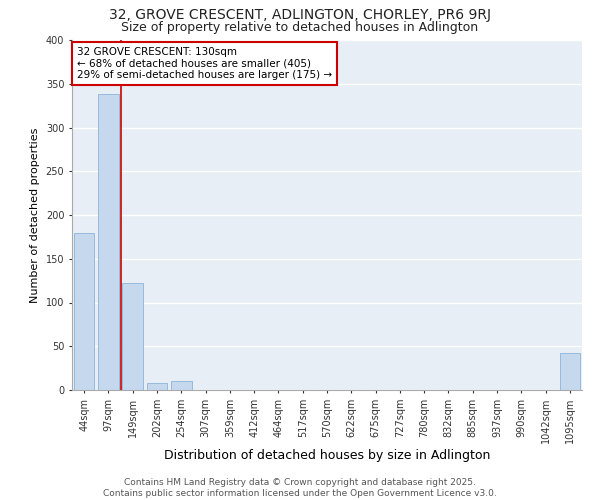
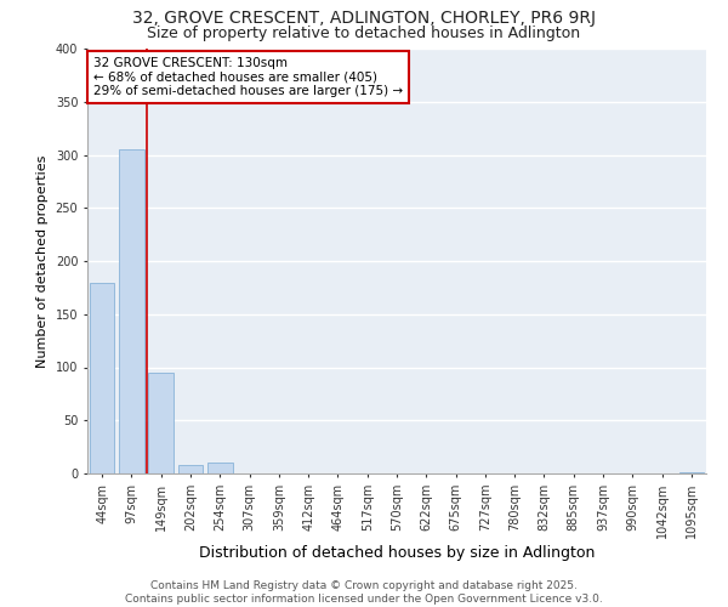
97sqm: 338 -> 305
149sqm: 122 -> 95
1095sqm: 42 -> 1
